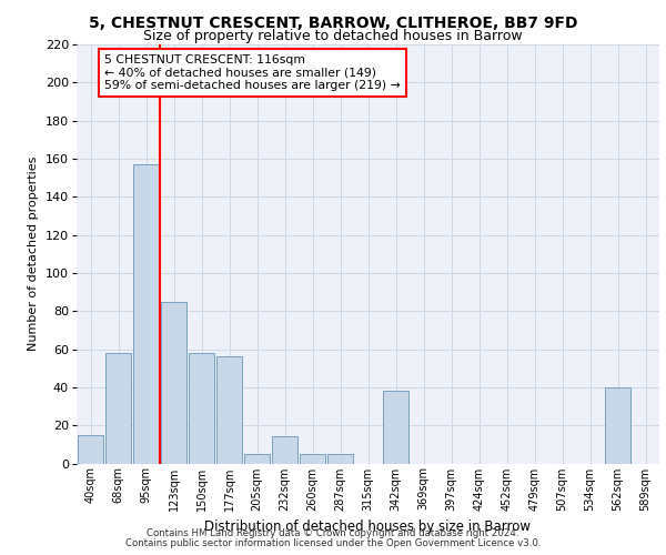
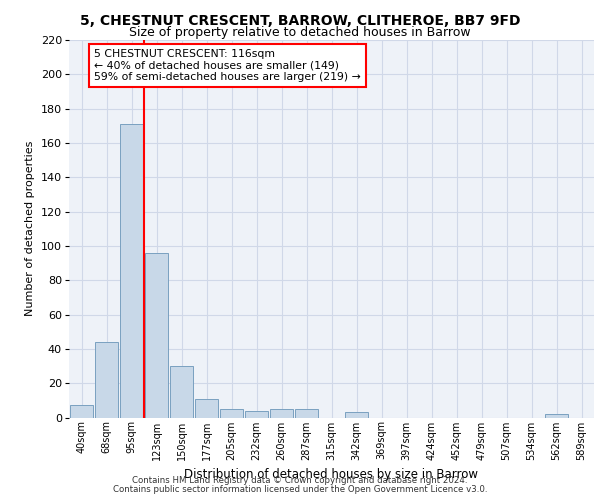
40sqm: 15 -> 7
68sqm: 58 -> 44
95sqm: 157 -> 171
123sqm: 85 -> 96
150sqm: 58 -> 30
177sqm: 56 -> 11
232sqm: 14 -> 4
342sqm: 38 -> 3
562sqm: 40 -> 2
